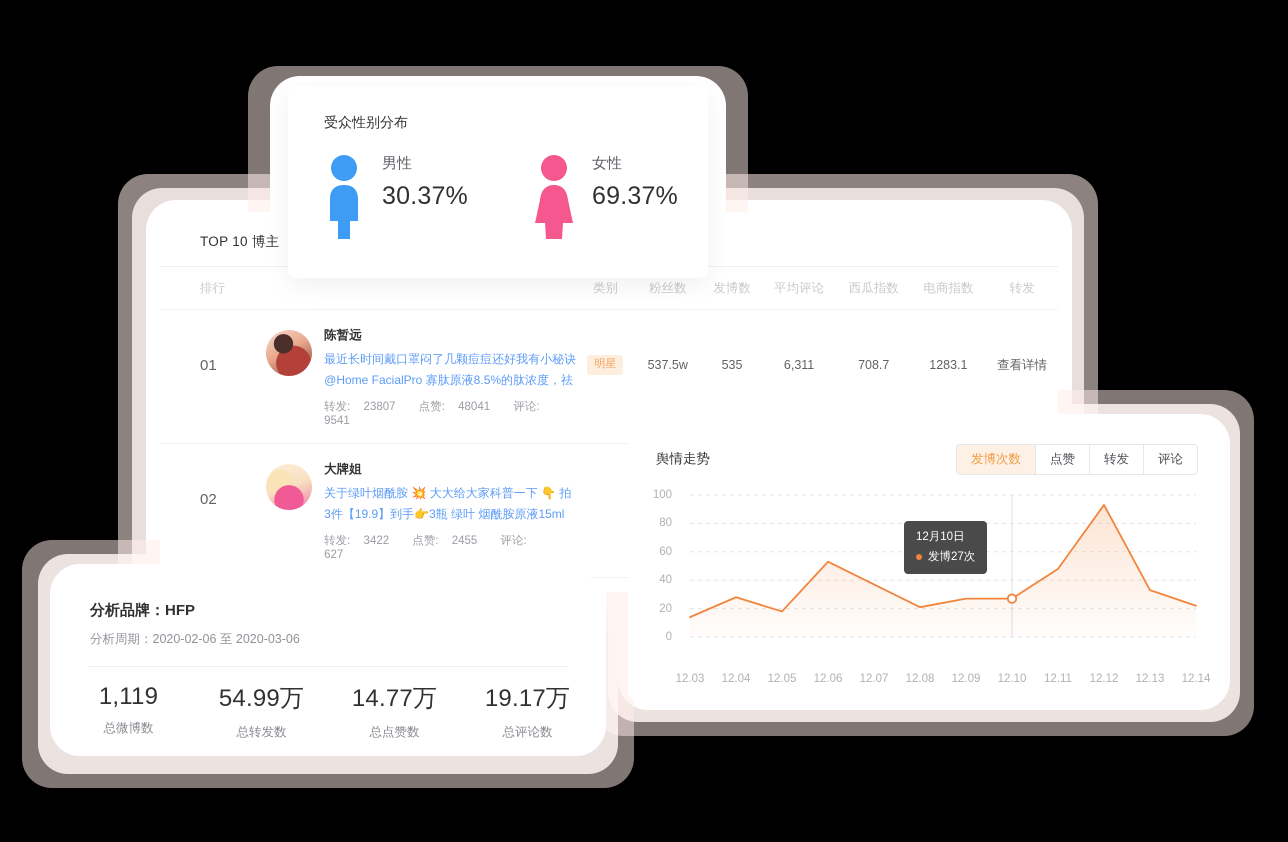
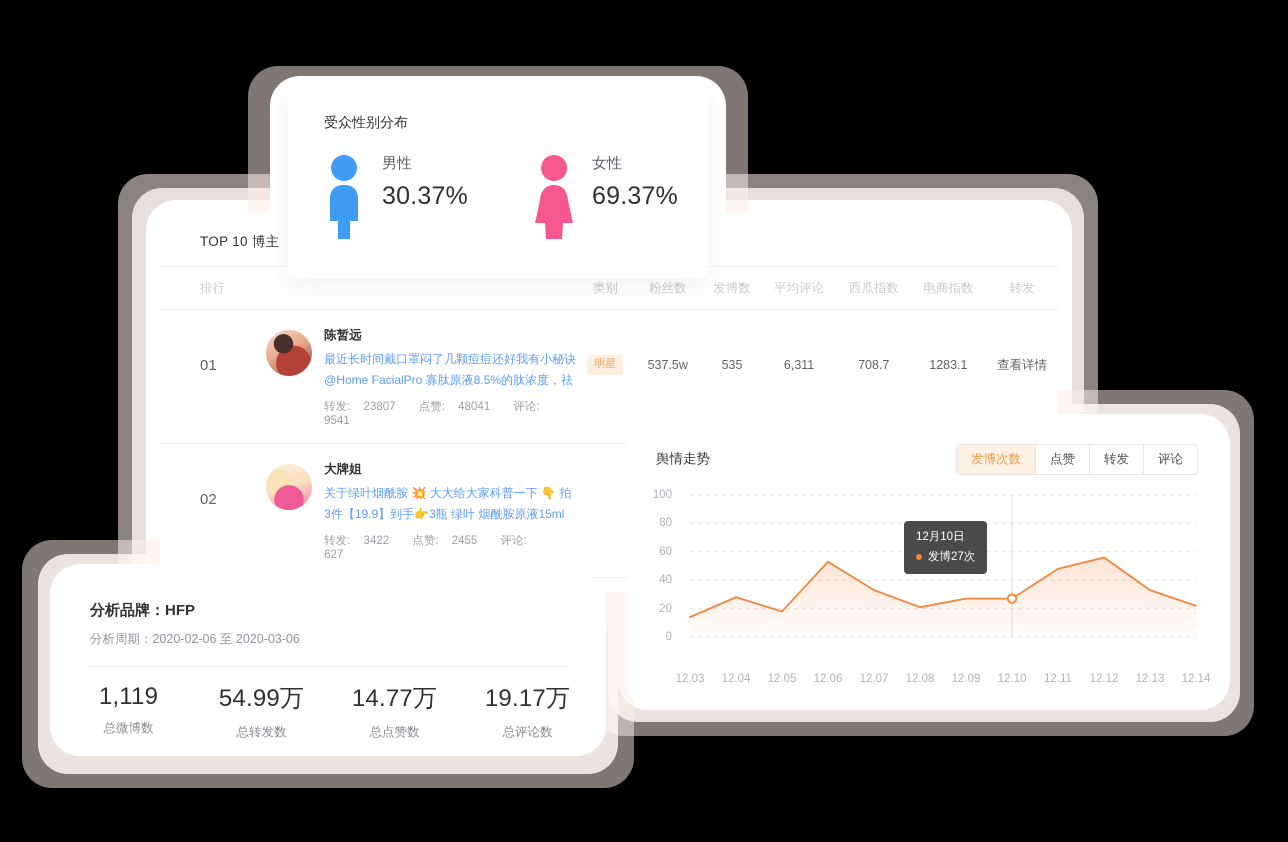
12.07: 37 -> 33
12.12: 93 -> 56
